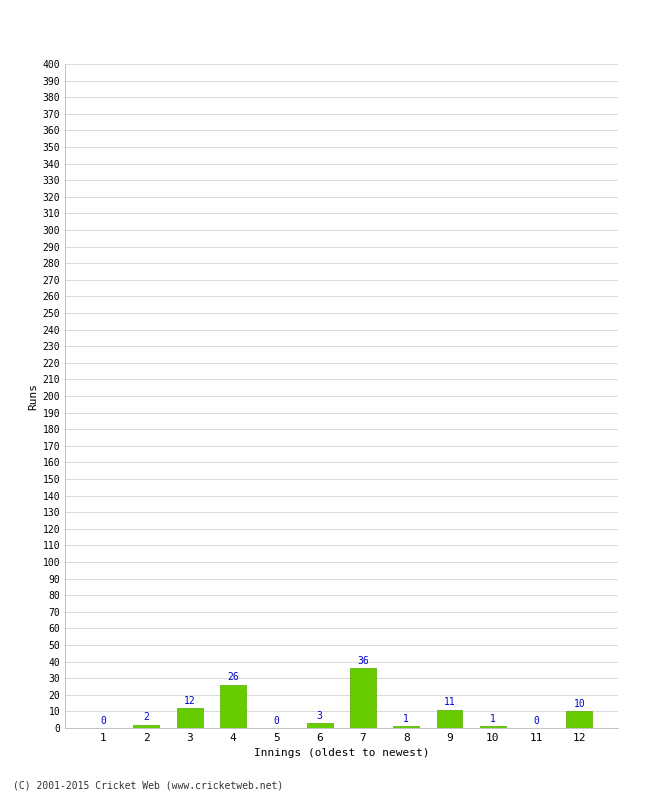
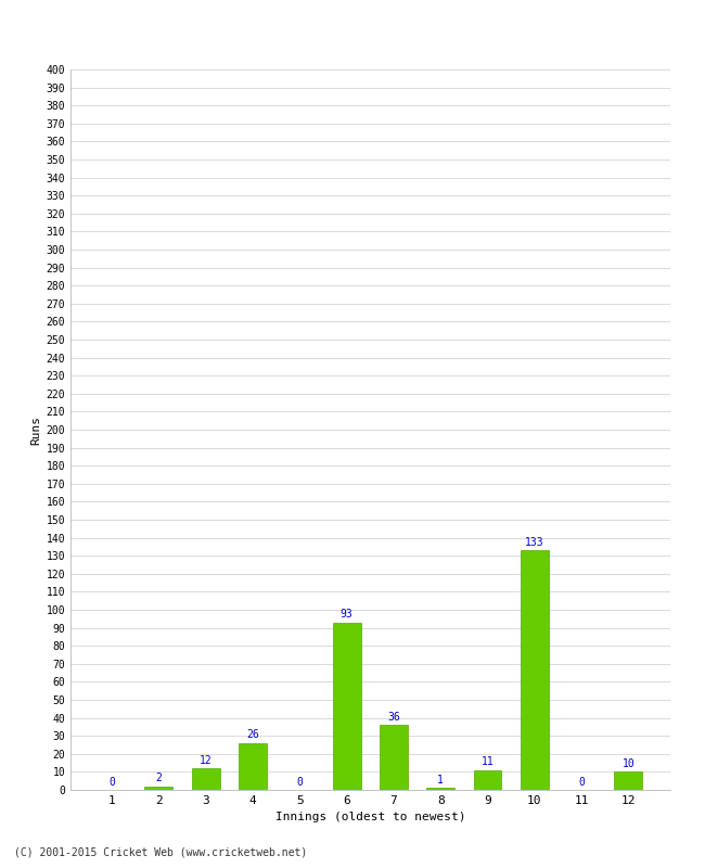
6: 3 -> 93
10: 1 -> 133
